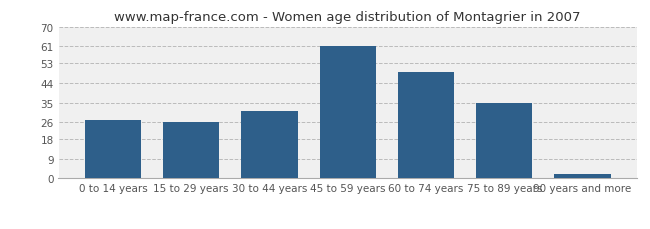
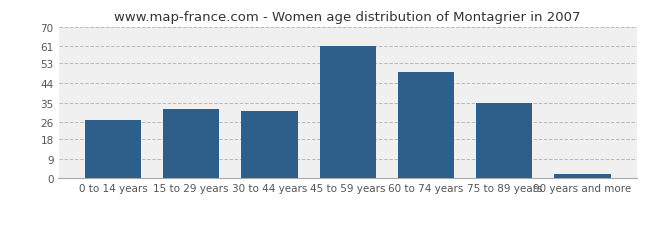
15 to 29 years: 26 -> 32
